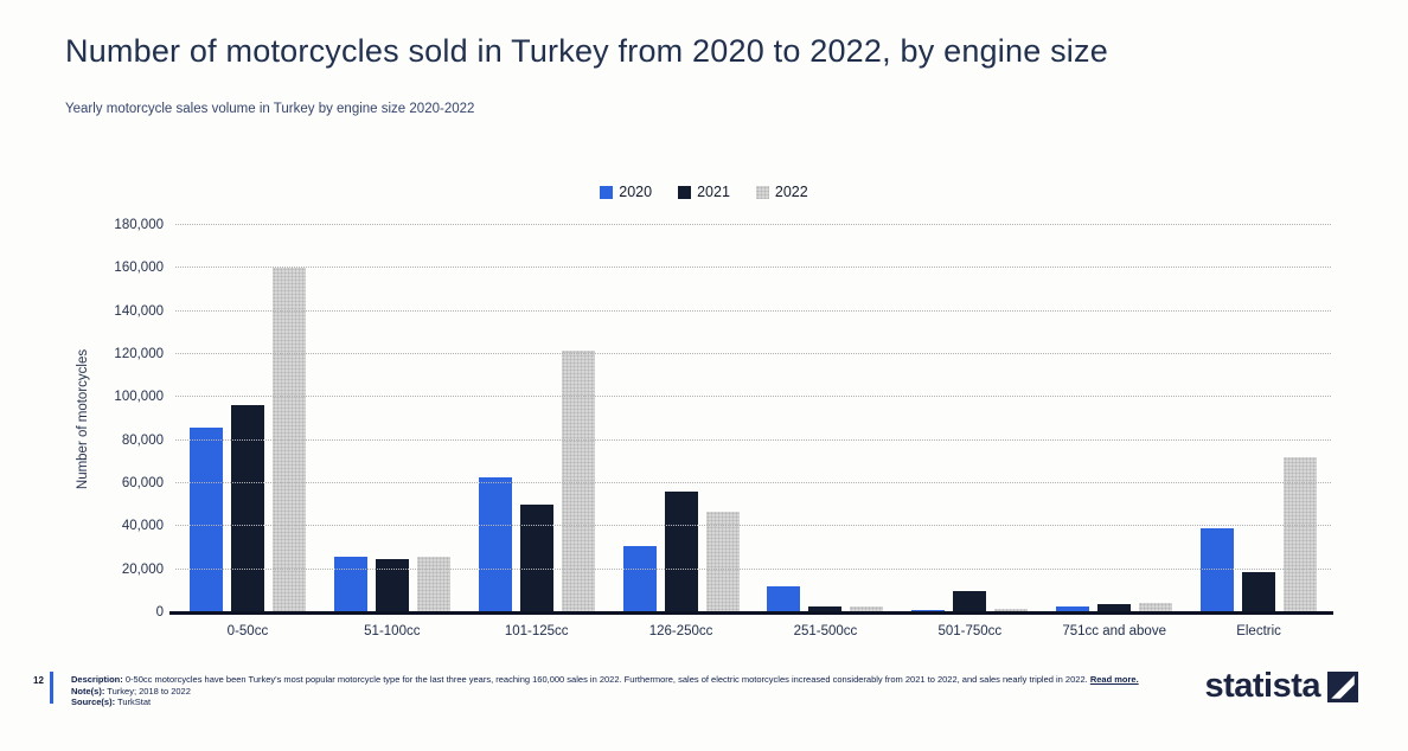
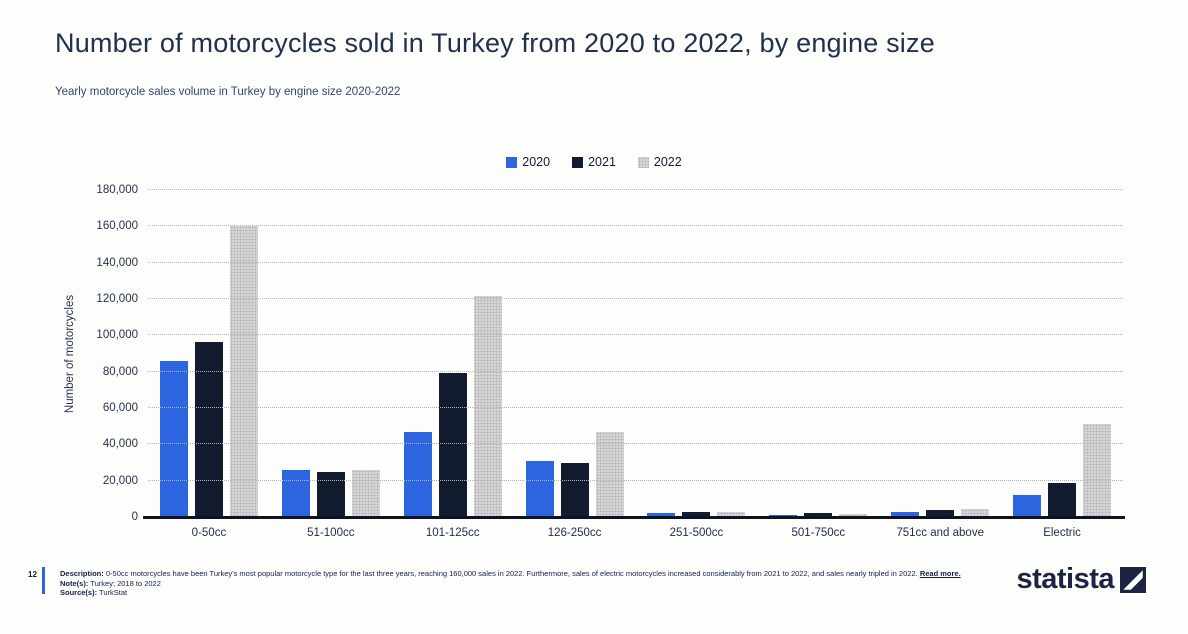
2020/101-125cc: 63000 -> 47000
2021/101-125cc: 50000 -> 79000
2021/126-250cc: 56000 -> 30000
2020/251-500cc: 12000 -> 2000
2021/501-750cc: 10000 -> 2000
2020/Electric: 39000 -> 12000
2022/Electric: 72000 -> 51000
